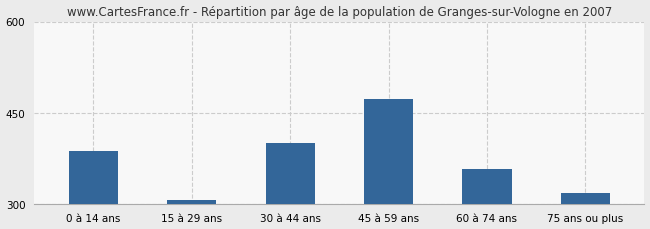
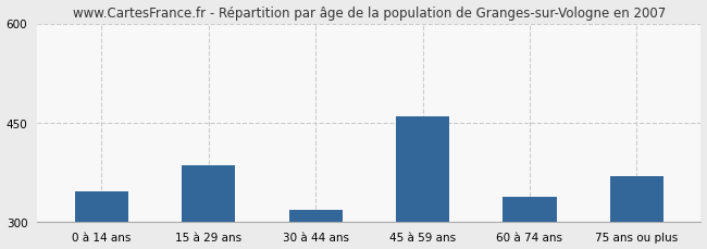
0 à 14 ans: 388 -> 346
15 à 29 ans: 308 -> 386
30 à 44 ans: 400 -> 318
45 à 59 ans: 473 -> 460
60 à 74 ans: 358 -> 338
75 ans ou plus: 318 -> 370
